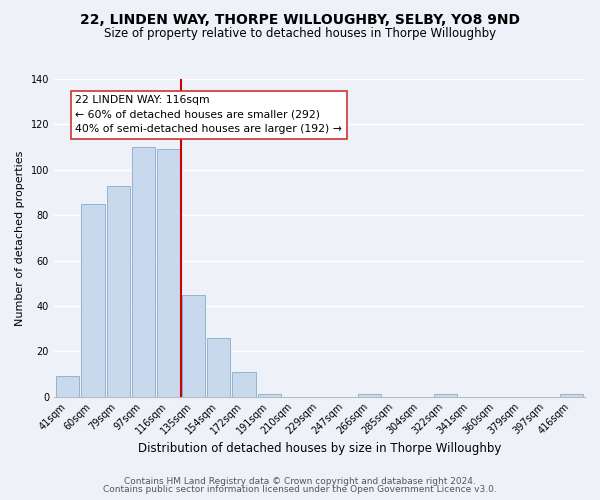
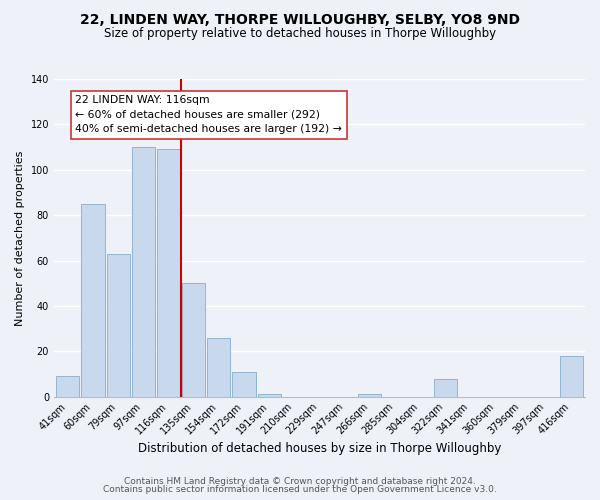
79sqm: 93 -> 63
135sqm: 45 -> 50
322sqm: 1 -> 8
416sqm: 1 -> 18
